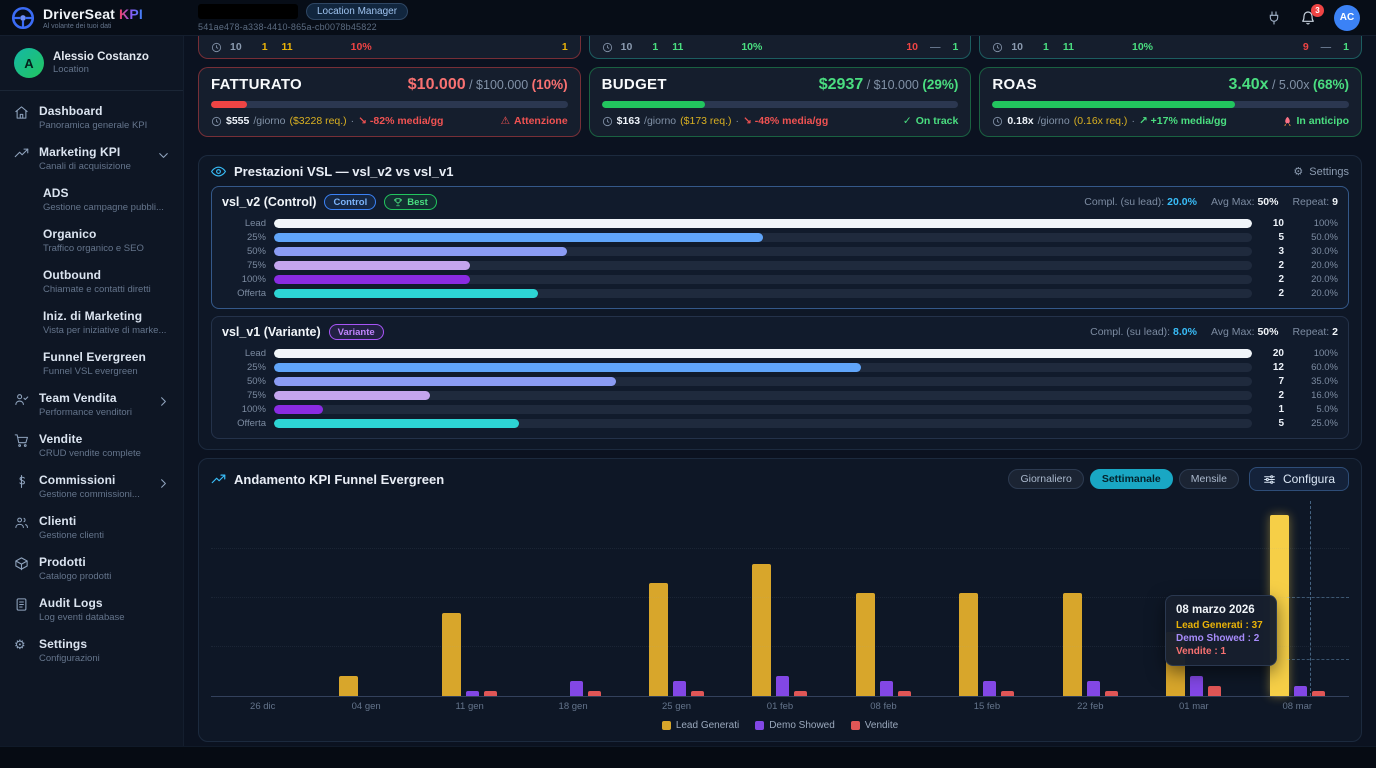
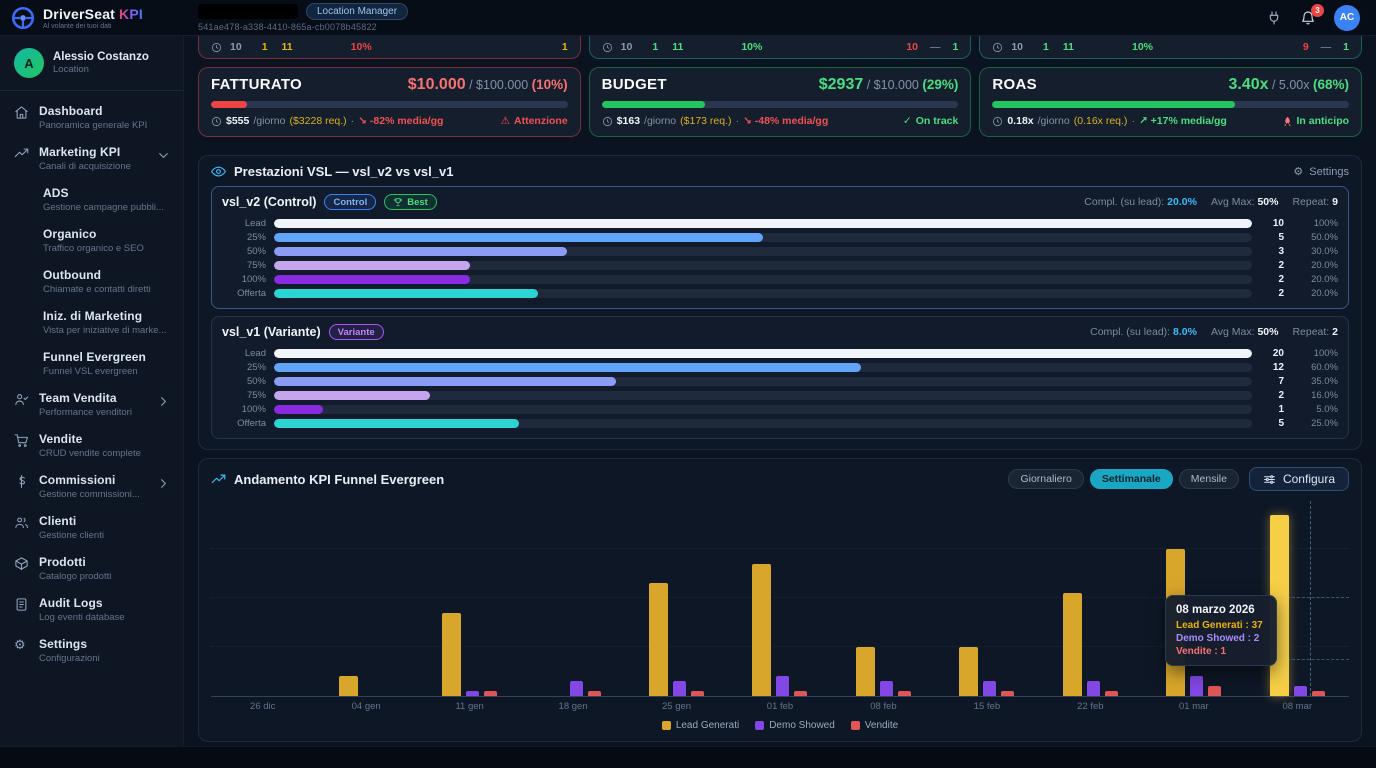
Lead Generati/08 feb: 20% -> 10%
Lead Generati/15 feb: 20% -> 10%
Lead Generati/01 mar: 10% -> 30%
